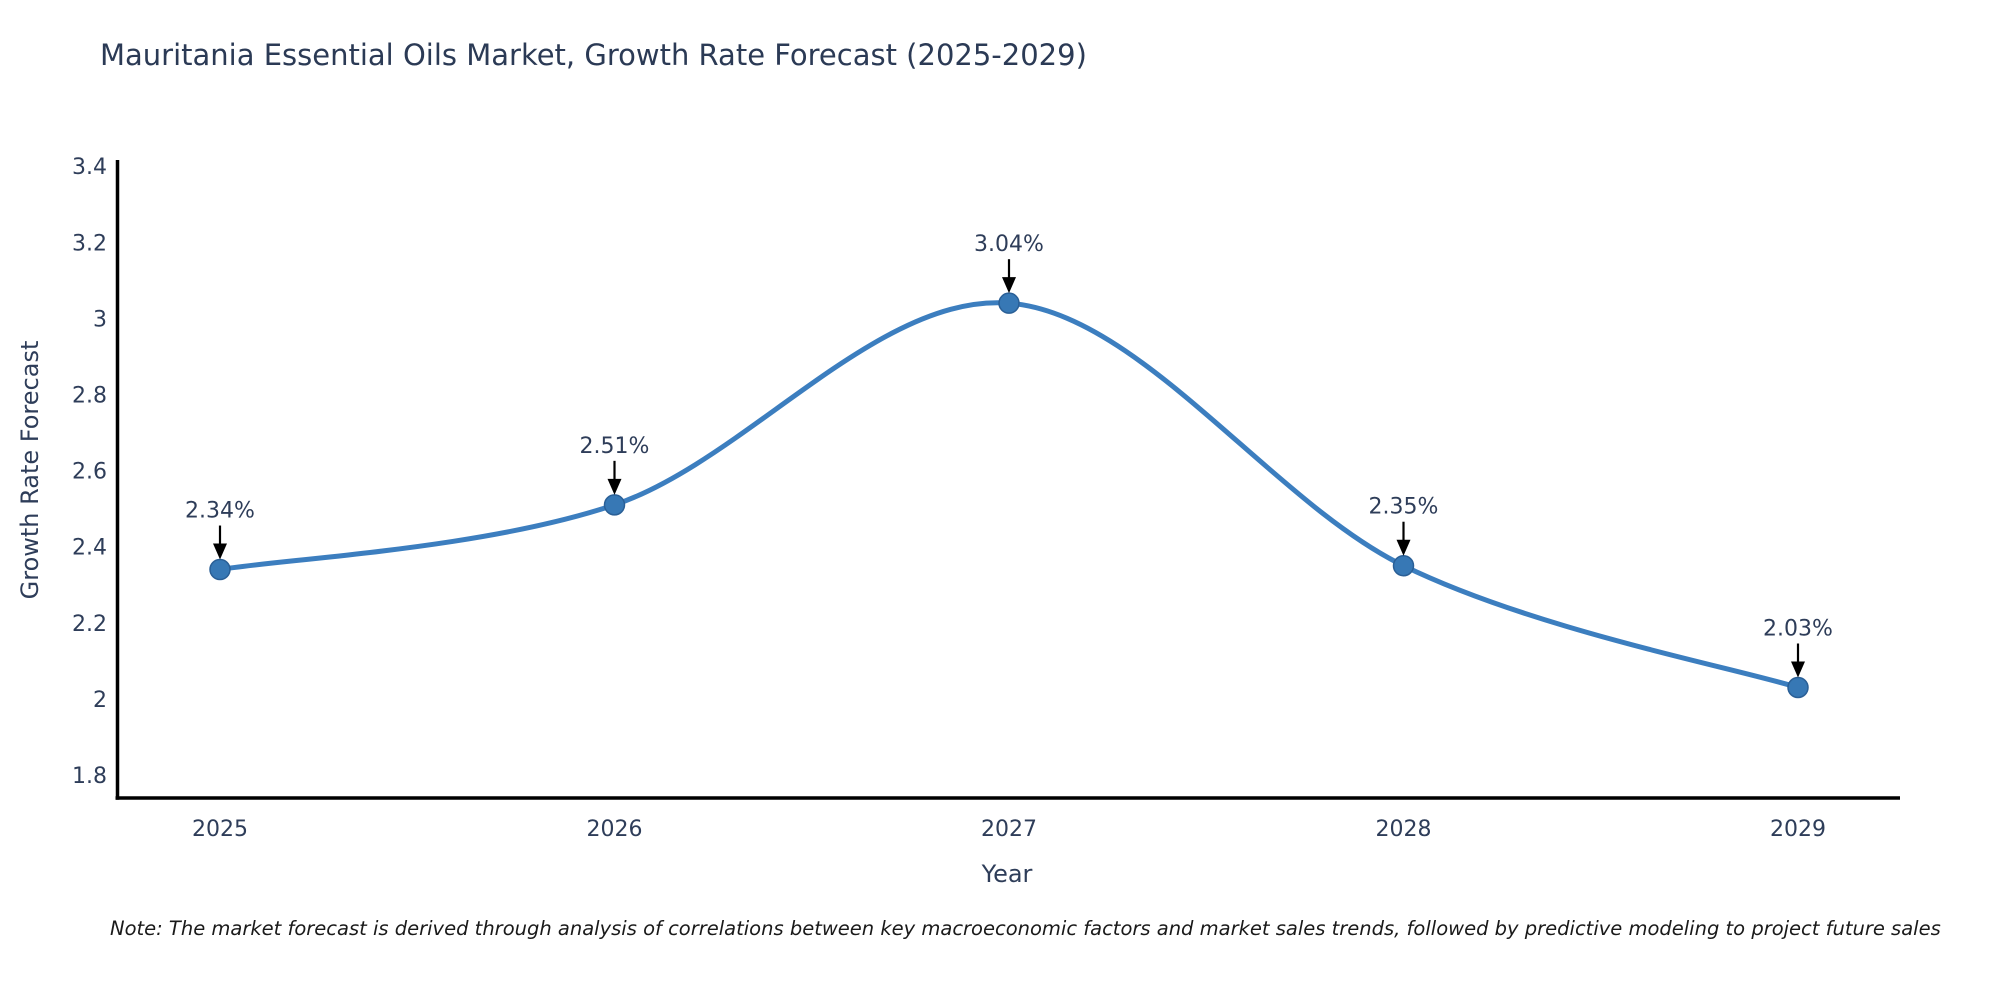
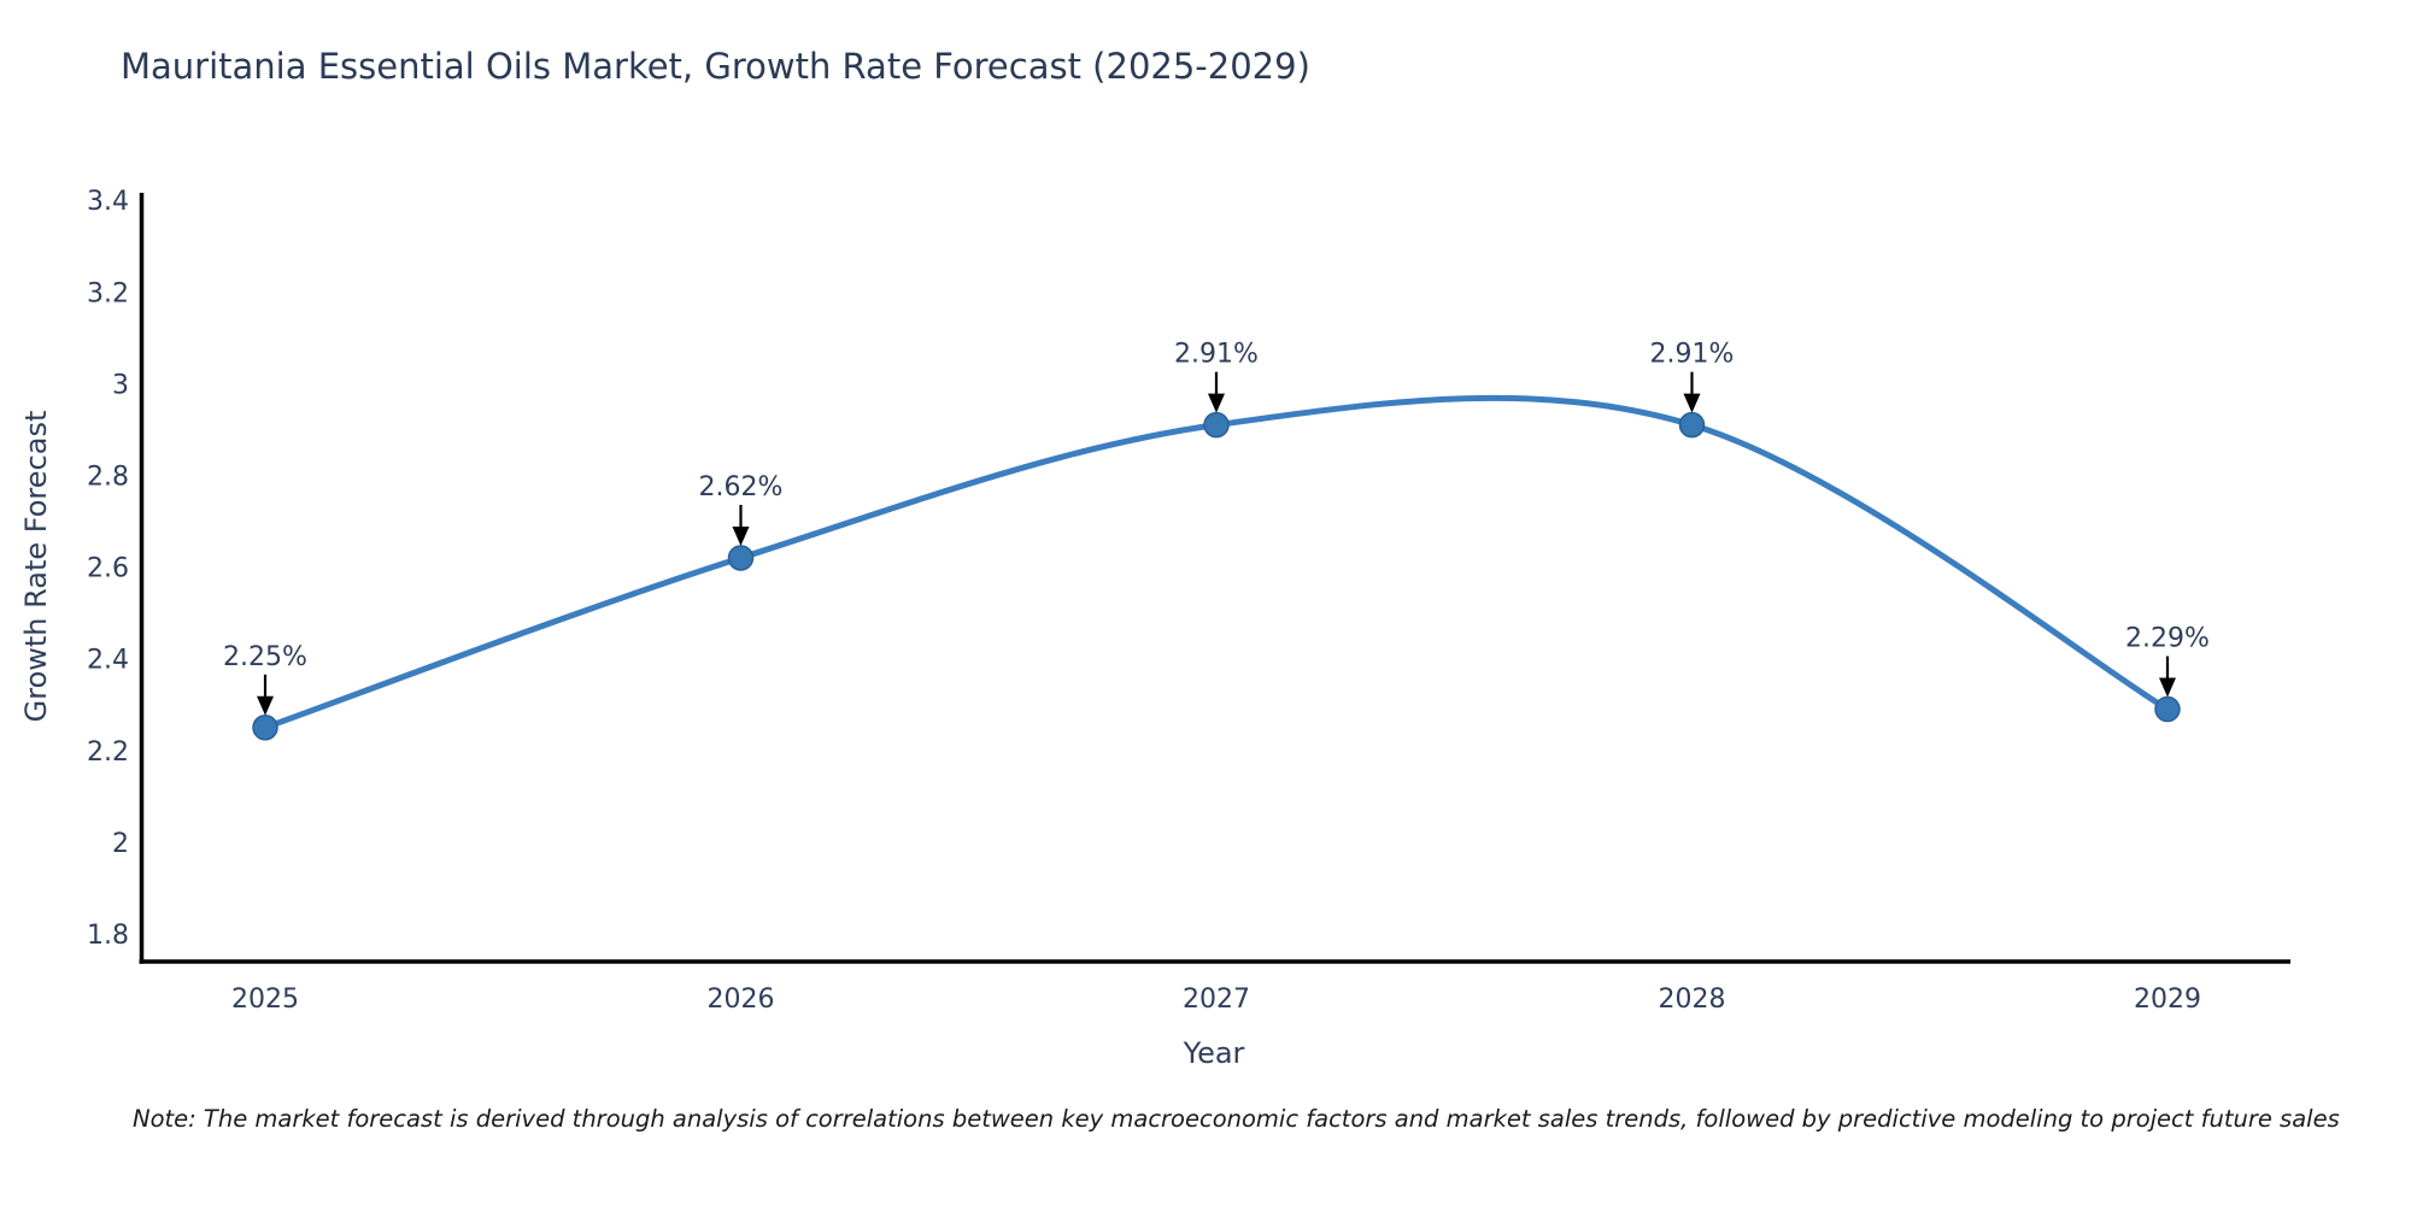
2025: 2.34% -> 2.25%
2026: 2.51% -> 2.62%
2027: 3.04% -> 2.91%
2028: 2.35% -> 2.91%
2029: 2.03% -> 2.29%
